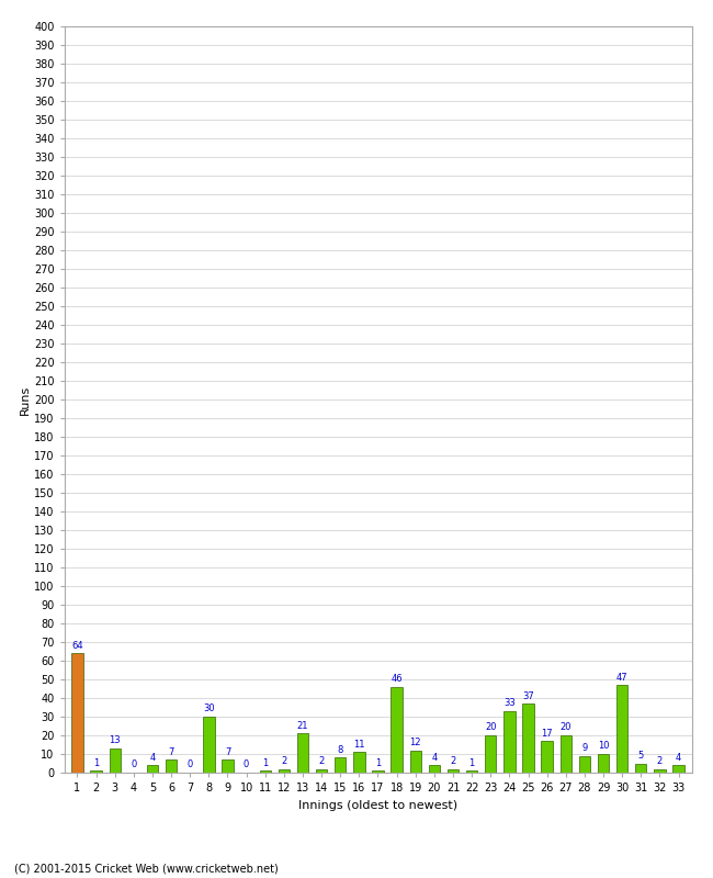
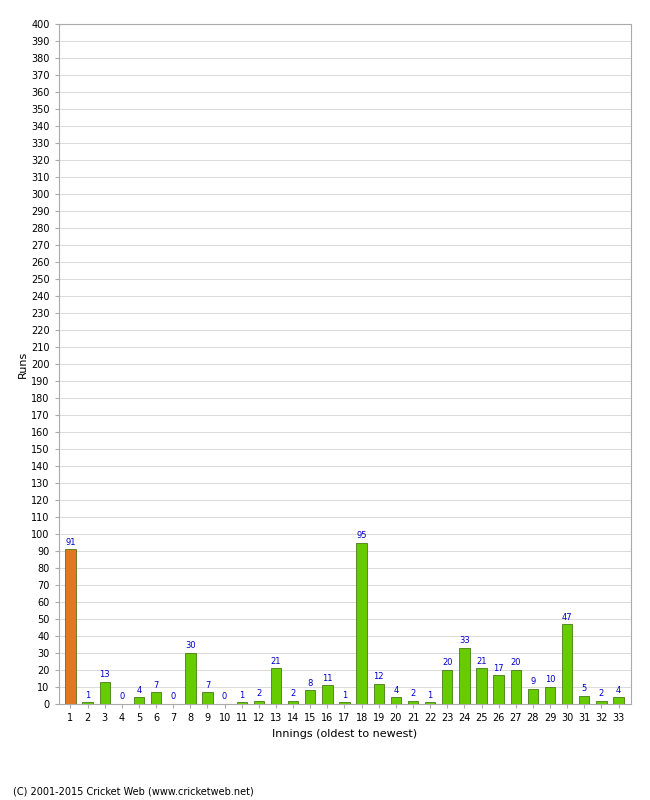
1: 64 -> 91
18: 46 -> 95
25: 37 -> 21
